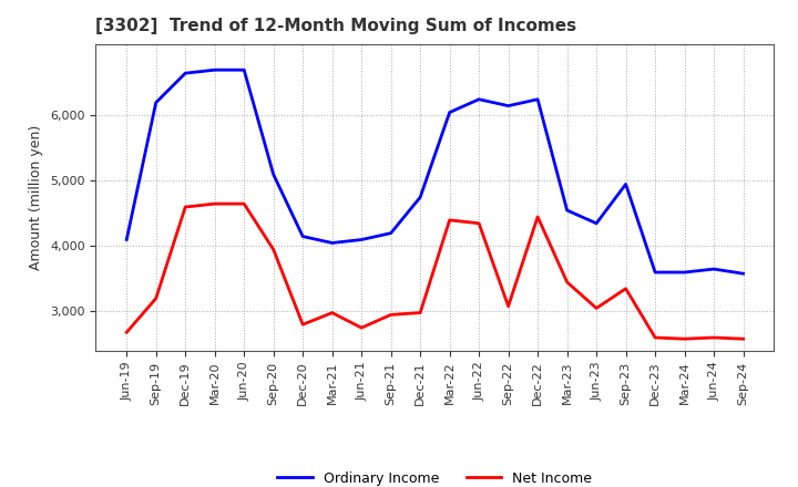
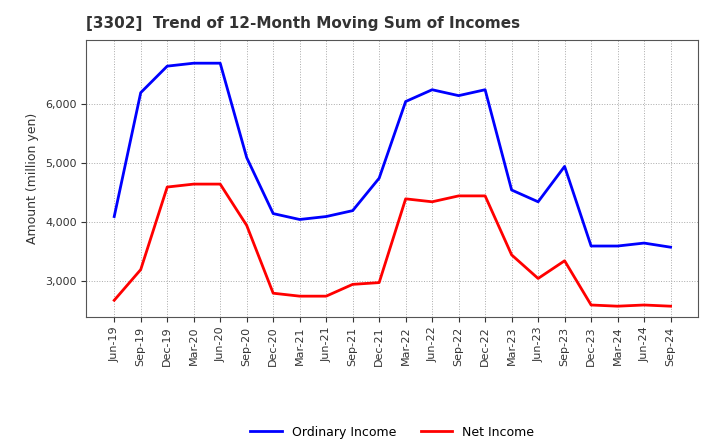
Net Income/Mar-21: 2,980 -> 2,750
Net Income/Sep-22: 3,080 -> 4,450
